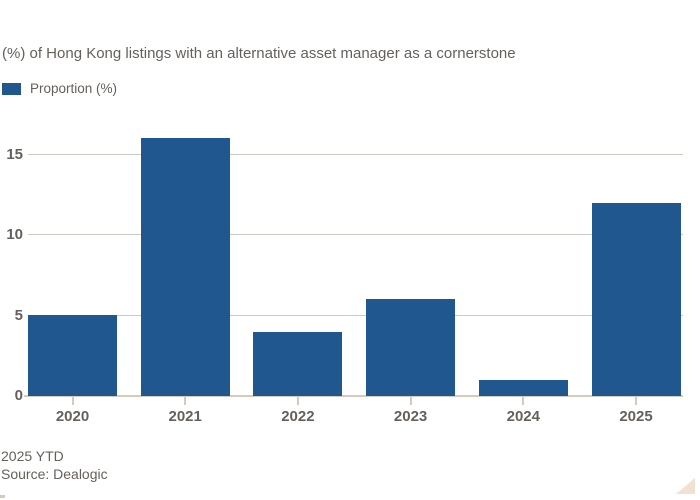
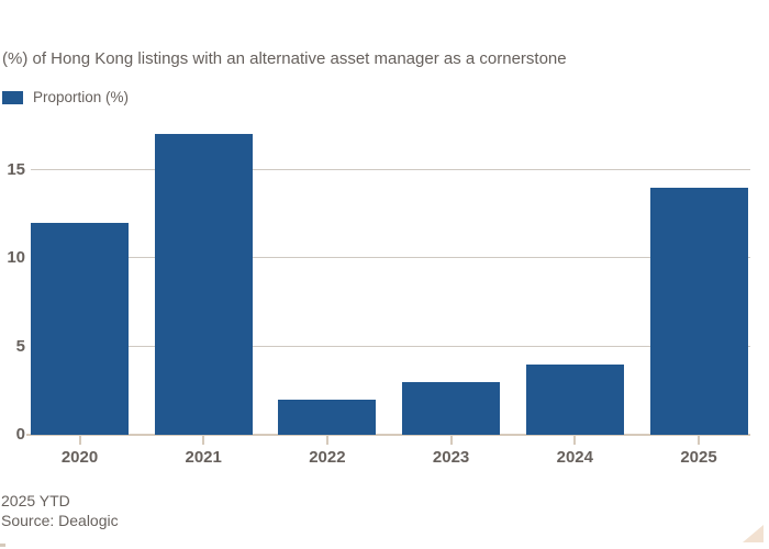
2020: 5 -> 12
2021: 16 -> 17
2022: 4 -> 2
2023: 6 -> 3
2024: 1 -> 4
2025: 12 -> 14
